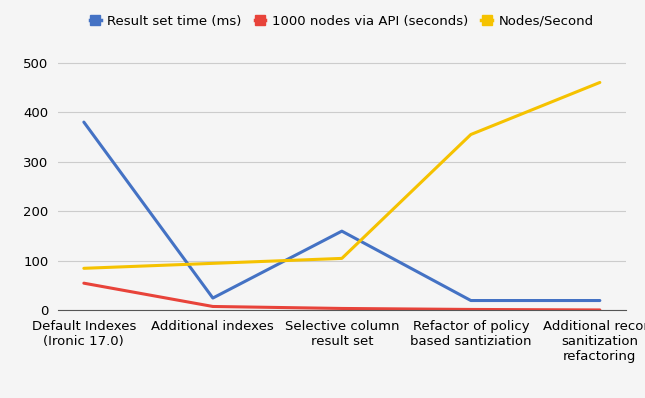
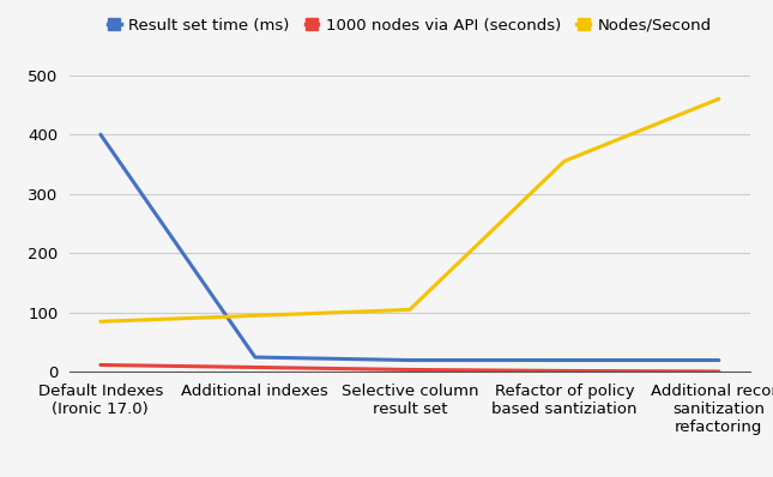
Result set time (ms)/Default Indexes (Ironic 17.0): 380 -> 400
1000 nodes via API (seconds)/Default Indexes (Ironic 17.0): 55 -> 12
Result set time (ms)/Selective column result set: 160 -> 20
